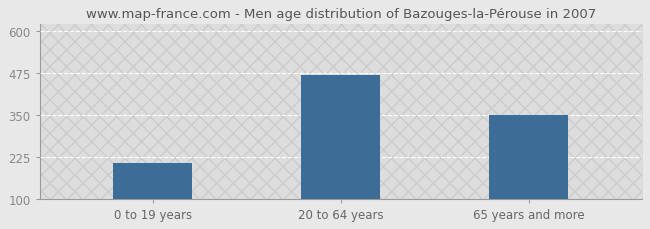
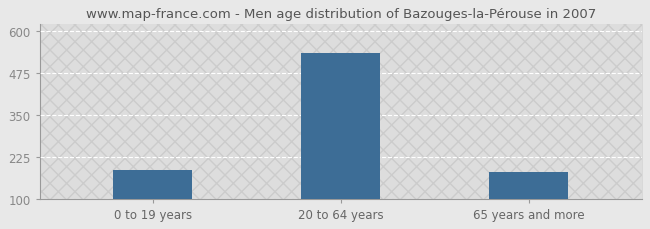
0 to 19 years: 205 -> 185
20 to 64 years: 470 -> 535
65 years and more: 350 -> 180
